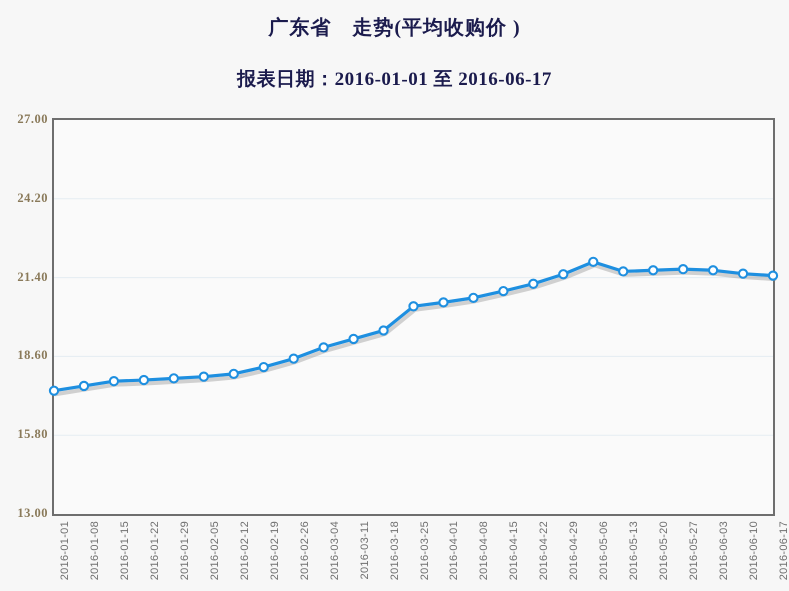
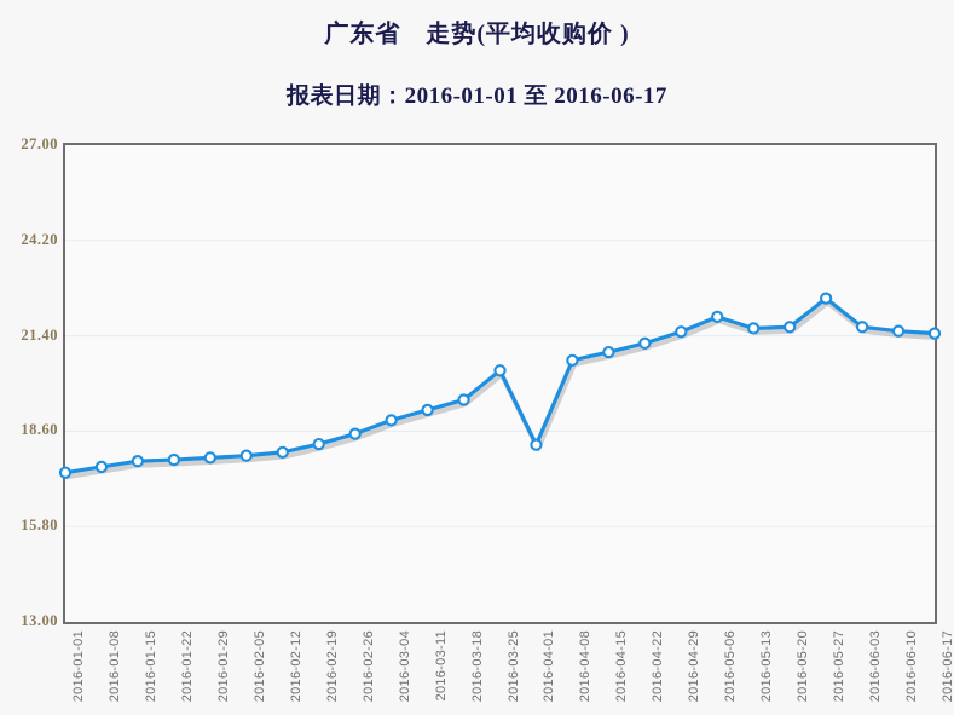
2016-04-01: 20.5 -> 18.2
2016-05-27: 21.7 -> 22.5
